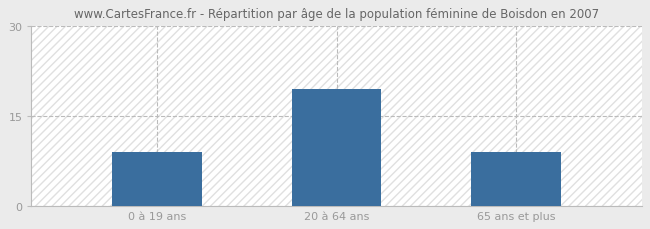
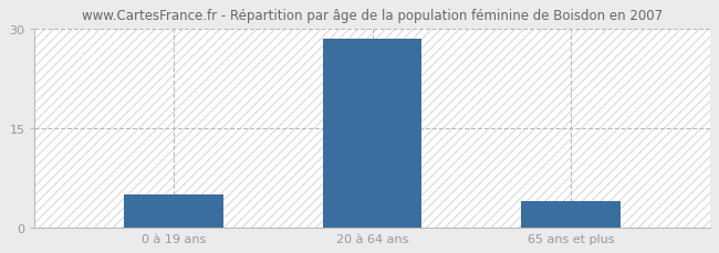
0 à 19 ans: 9.0 -> 5.0
20 à 64 ans: 19.4 -> 28.5
65 ans et plus: 9.0 -> 4.0
